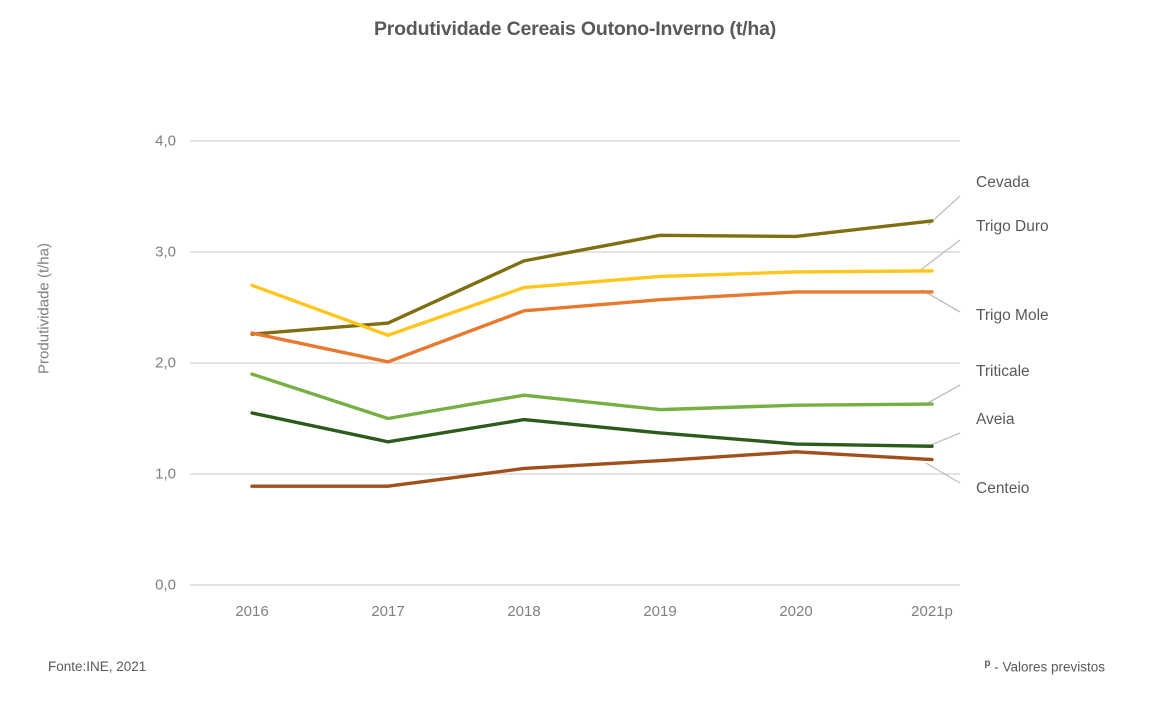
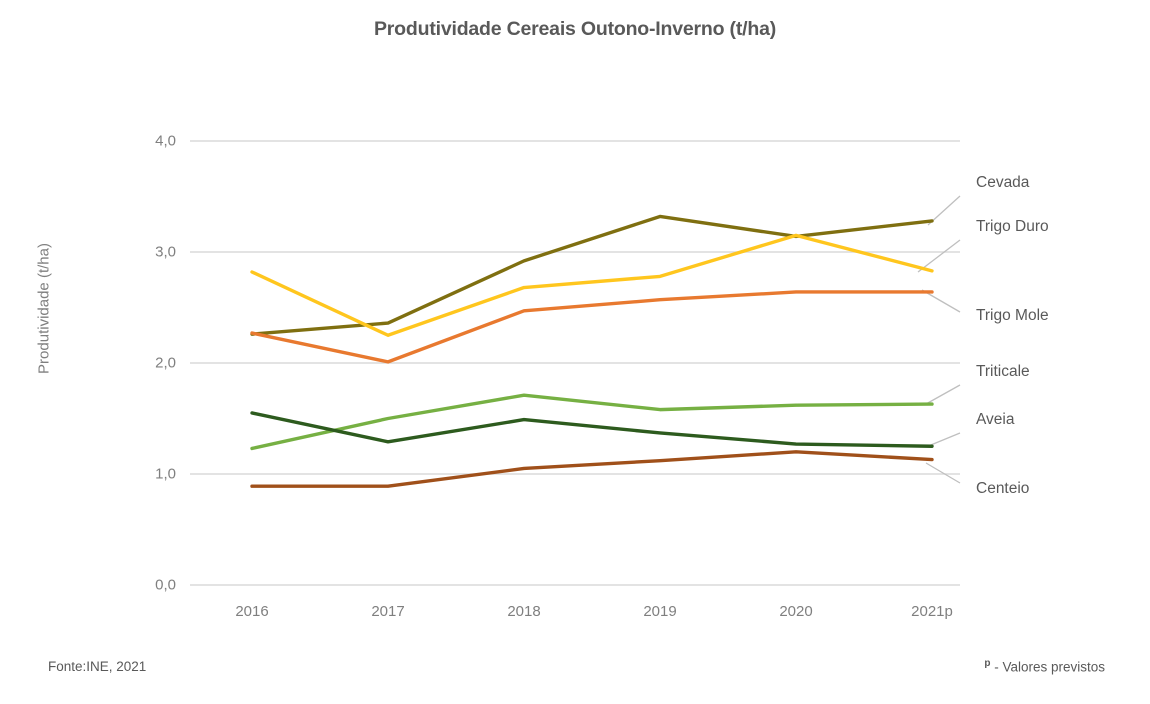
Trigo Duro/2016: 2,70 -> 2,82
Triticale/2016: 1,90 -> 1,23
Cevada/2019: 3,15 -> 3,32
Trigo Duro/2020: 2,82 -> 3,15
